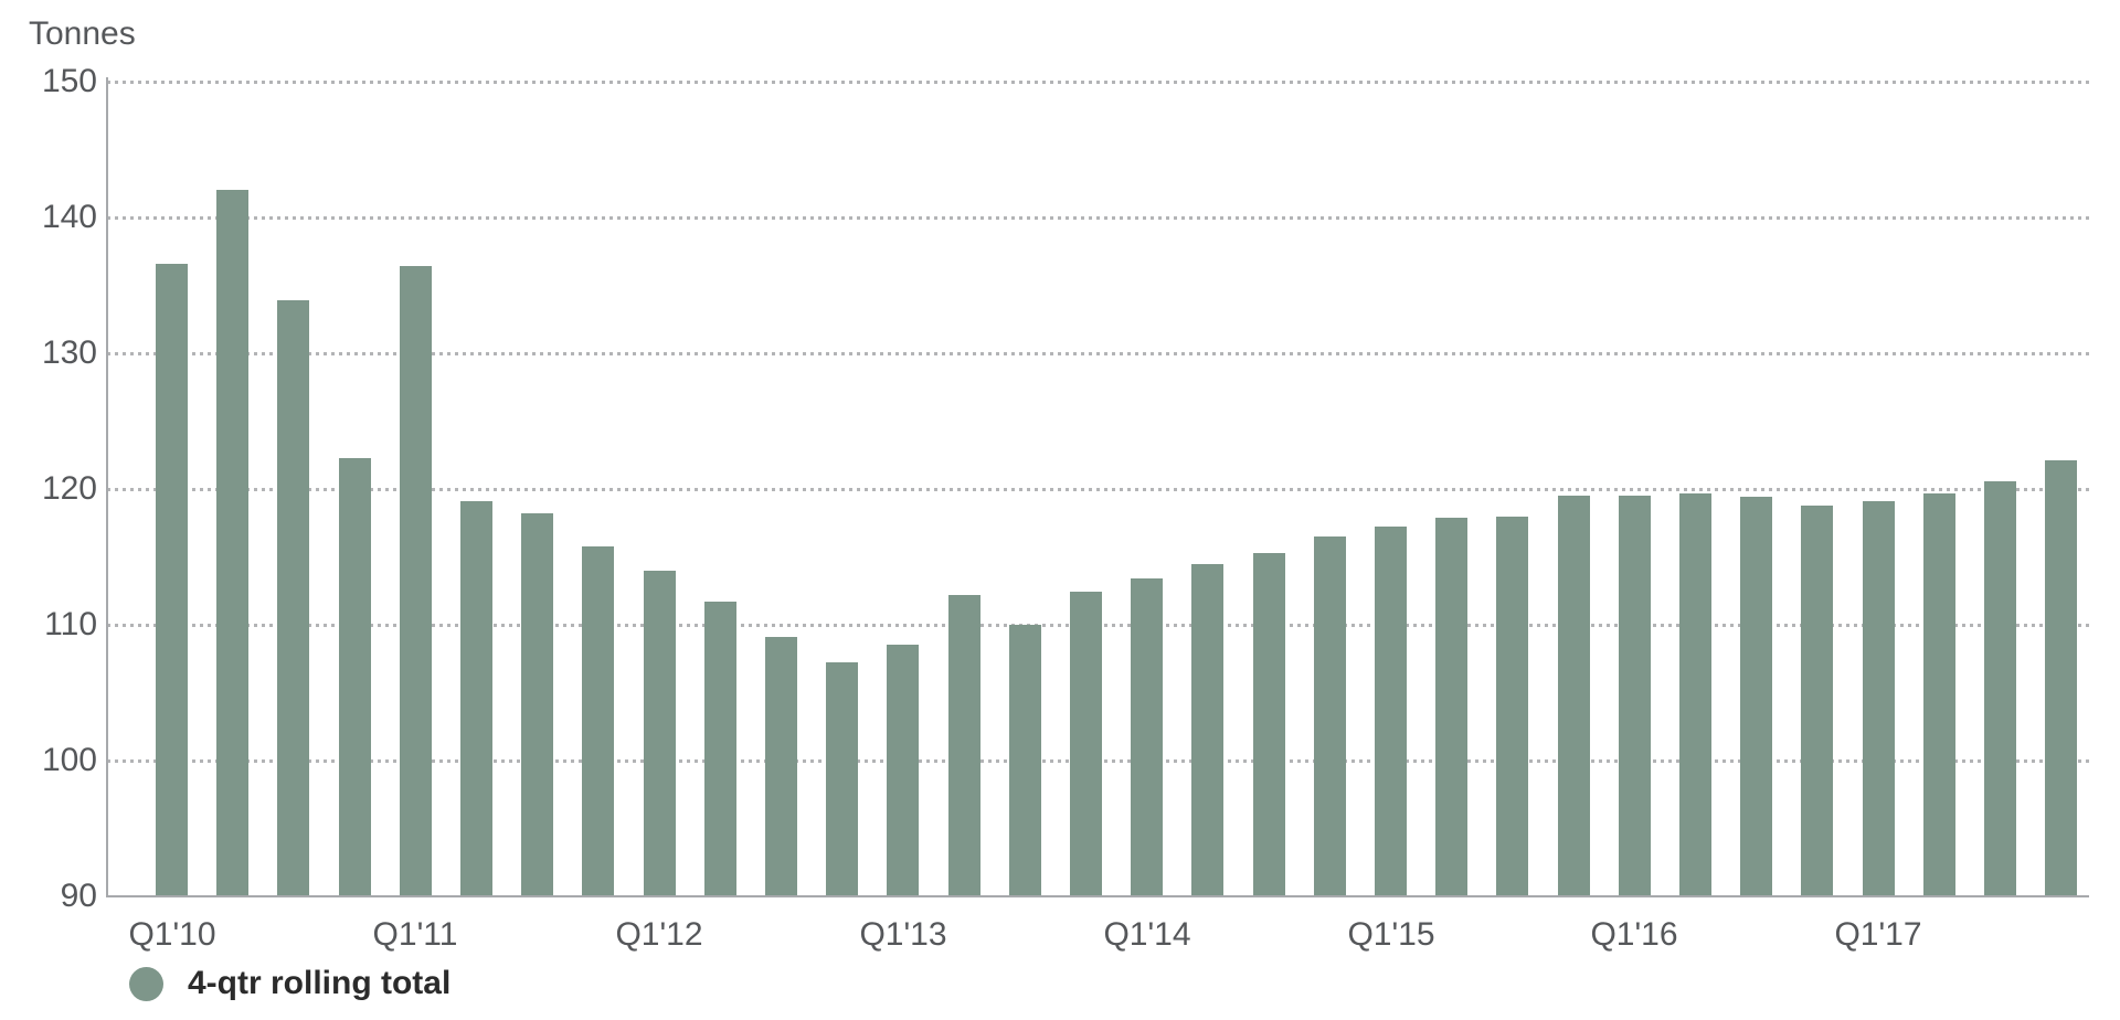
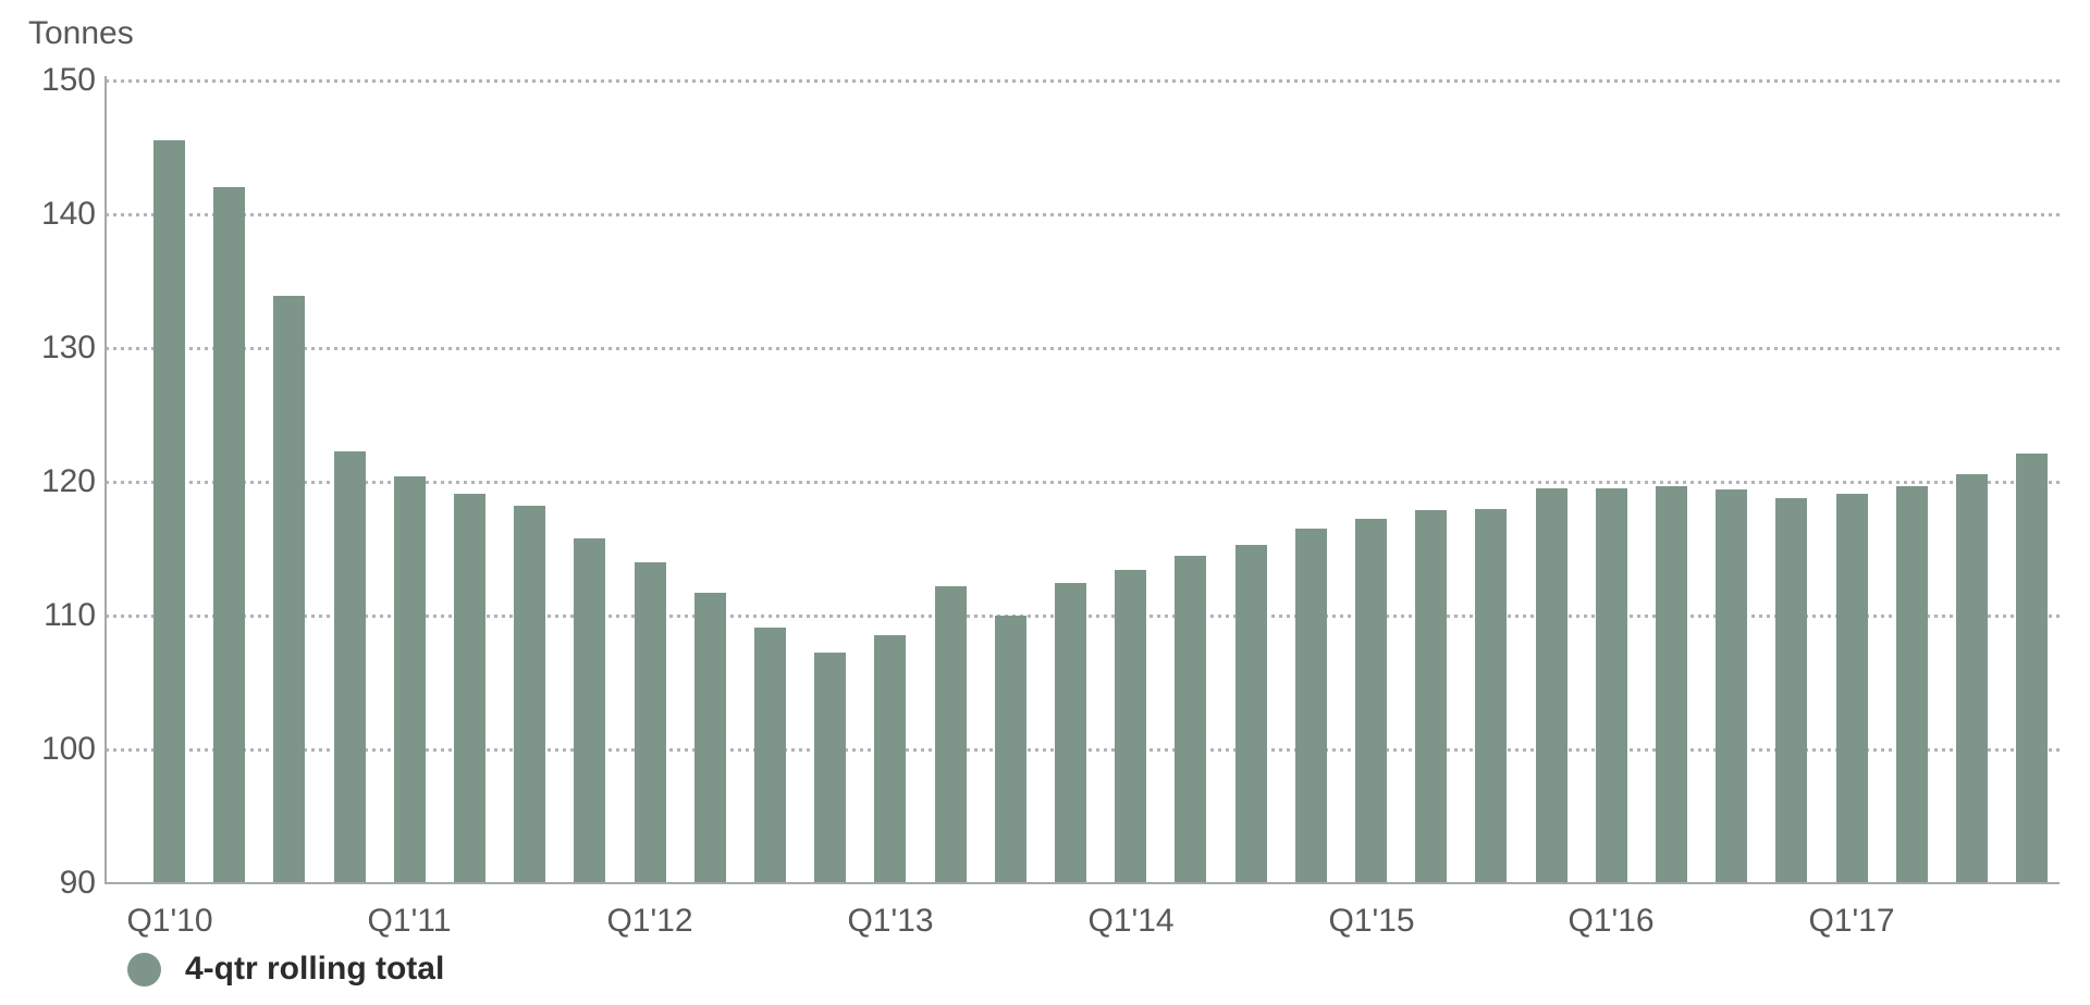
Q1'10: 136.6 -> 145.5
Q1'11: 136.4 -> 120.4
